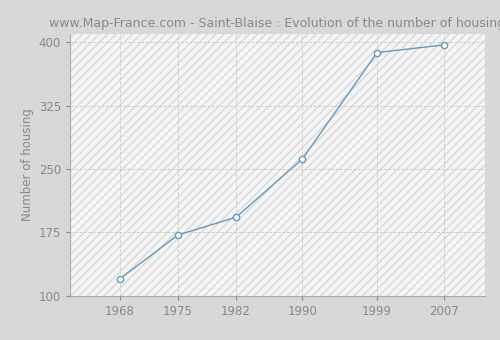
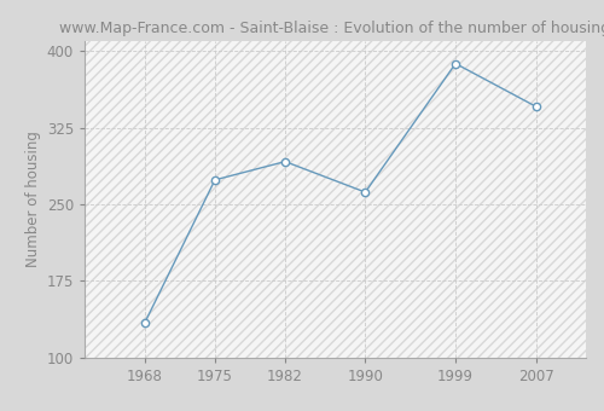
1968: 120 -> 134
1975: 172 -> 274
1982: 193 -> 292
2007: 397 -> 346
